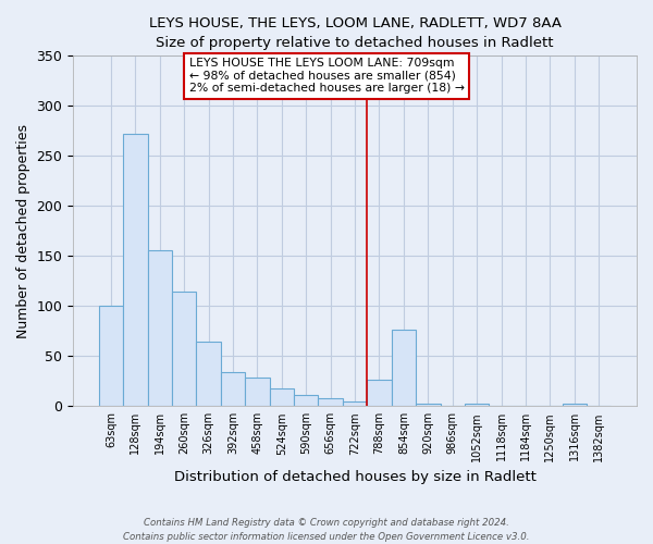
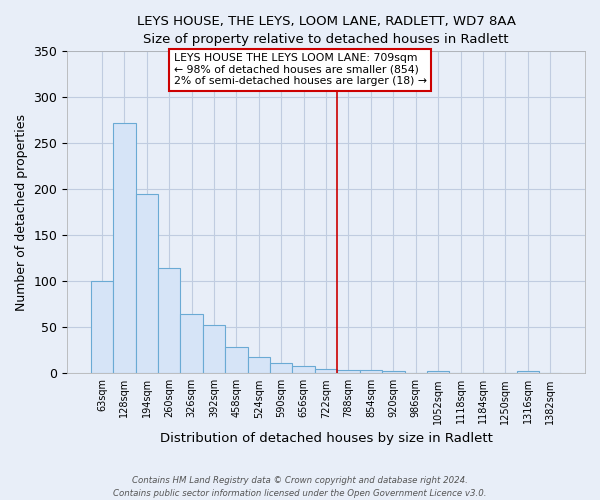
194sqm: 156 -> 195
392sqm: 34 -> 53
788sqm: 26 -> 4
854sqm: 76 -> 4
